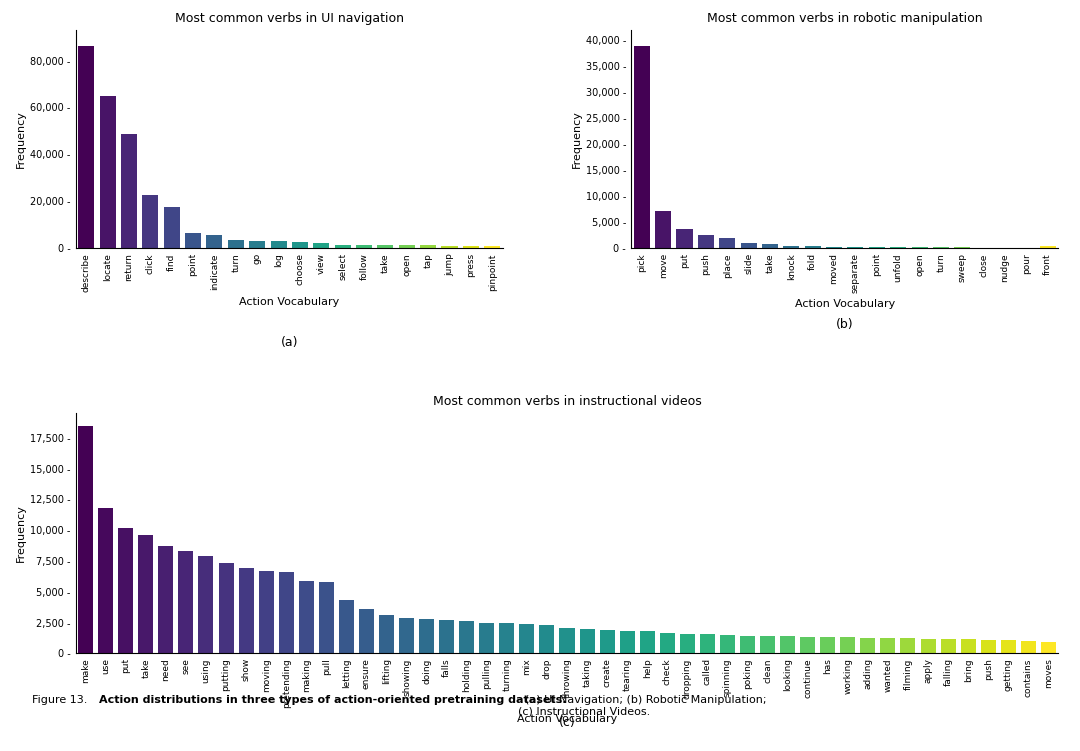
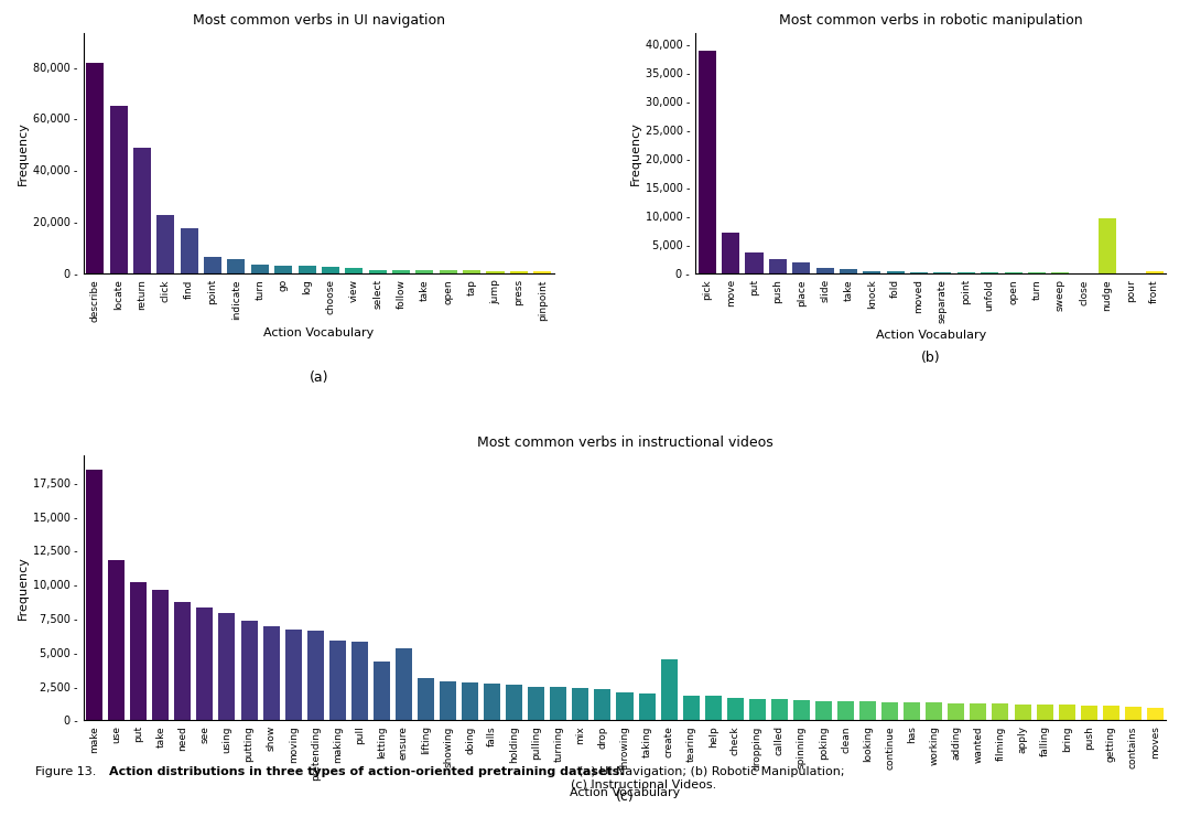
Most common verbs in UI navigation/describe: 86,000 - -> 81,500 -
Most common verbs in robotic manipulation/nudge: 100 - -> 9,600 -
Most common verbs in instructional videos/ensure: 3,600 - -> 5,300 -
Most common verbs in instructional videos/create: 1,900 - -> 4,500 -
